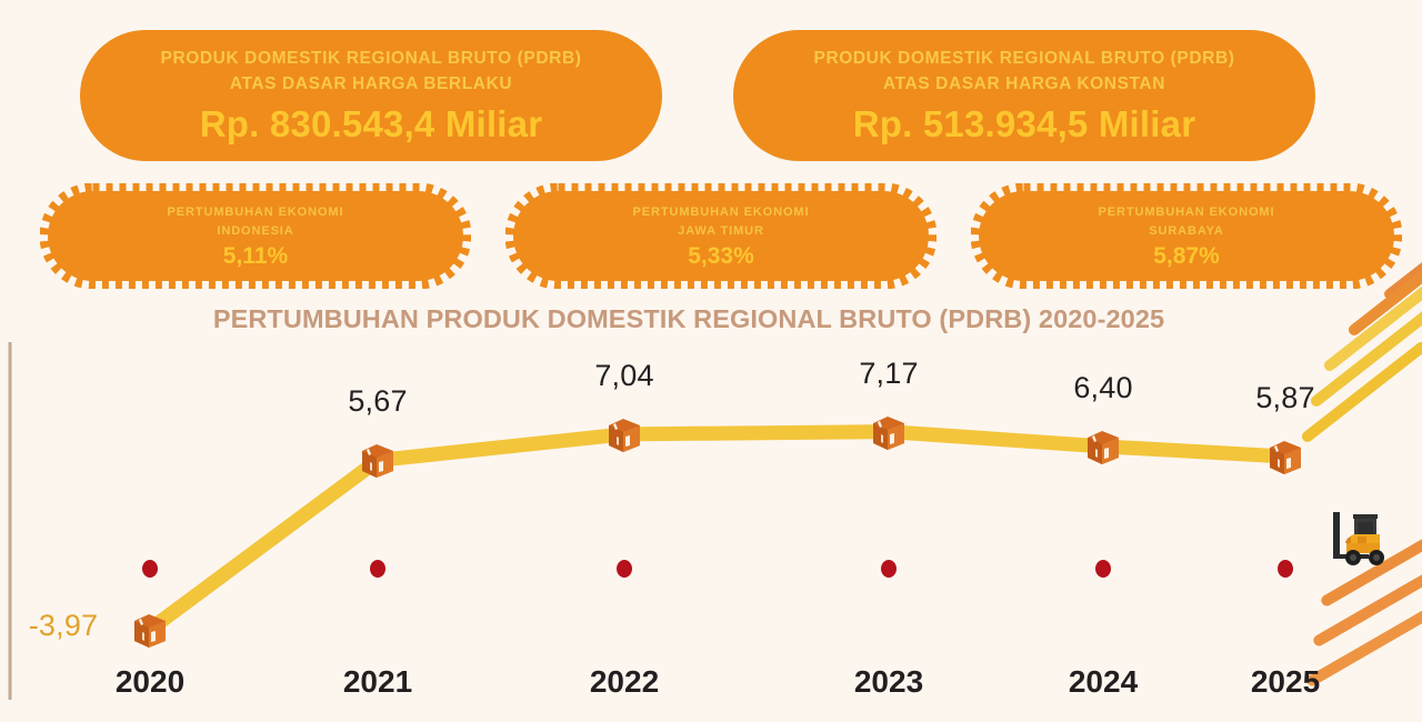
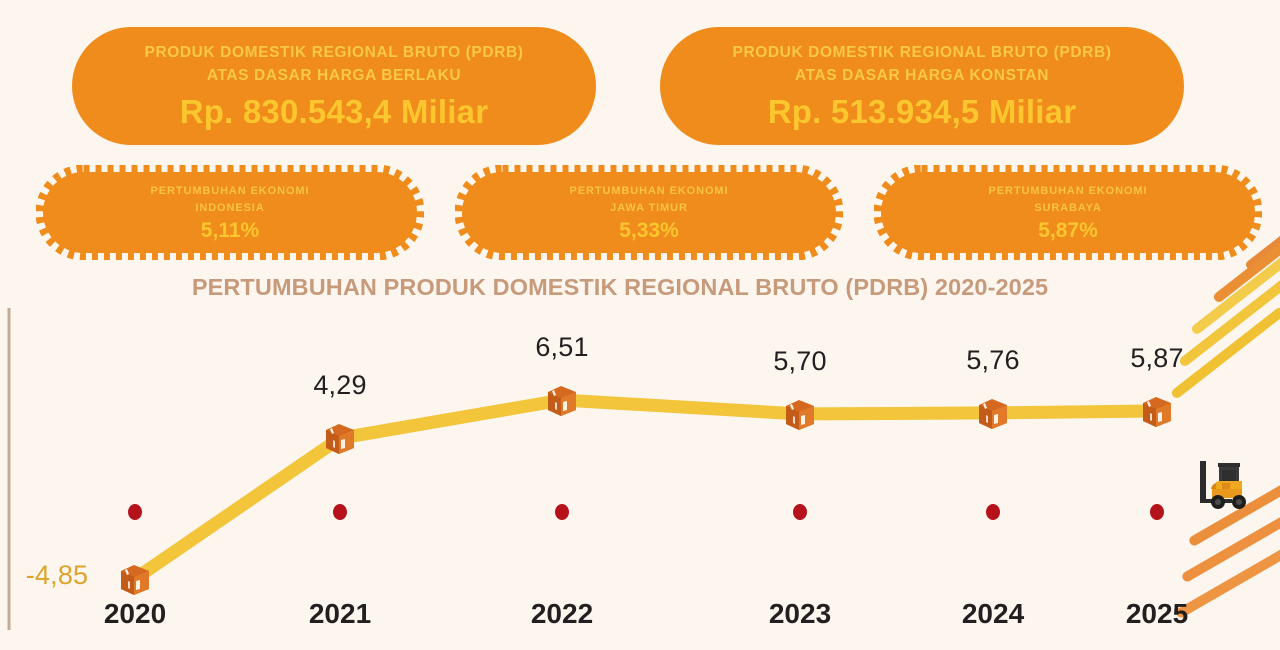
2020: -3,97 -> -4,85
2021: 5,67 -> 4,29
2022: 7,04 -> 6,51
2023: 7,17 -> 5,70
2024: 6,40 -> 5,76
